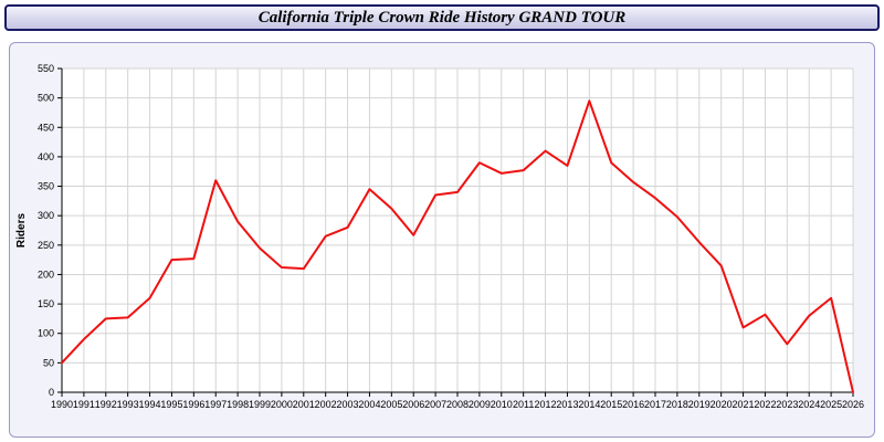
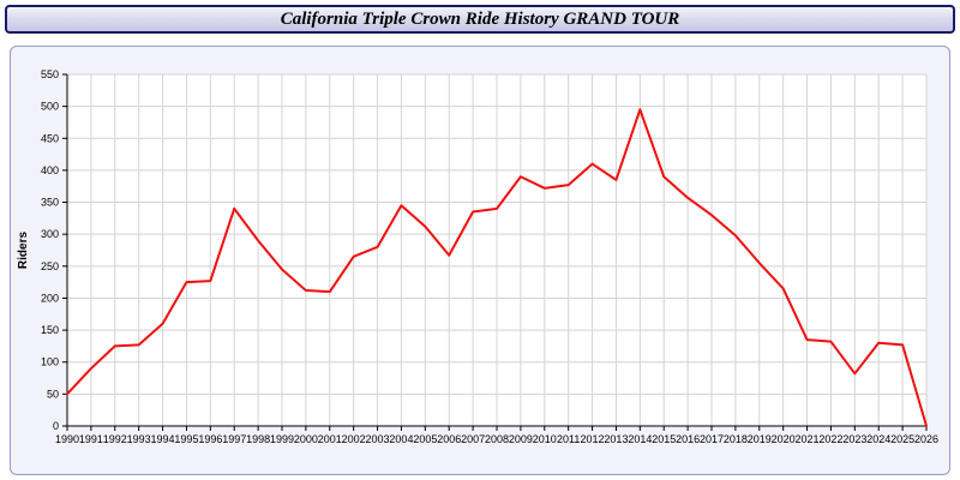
1997: 360 -> 340
2021: 110 -> 140
2025: 160 -> 130
